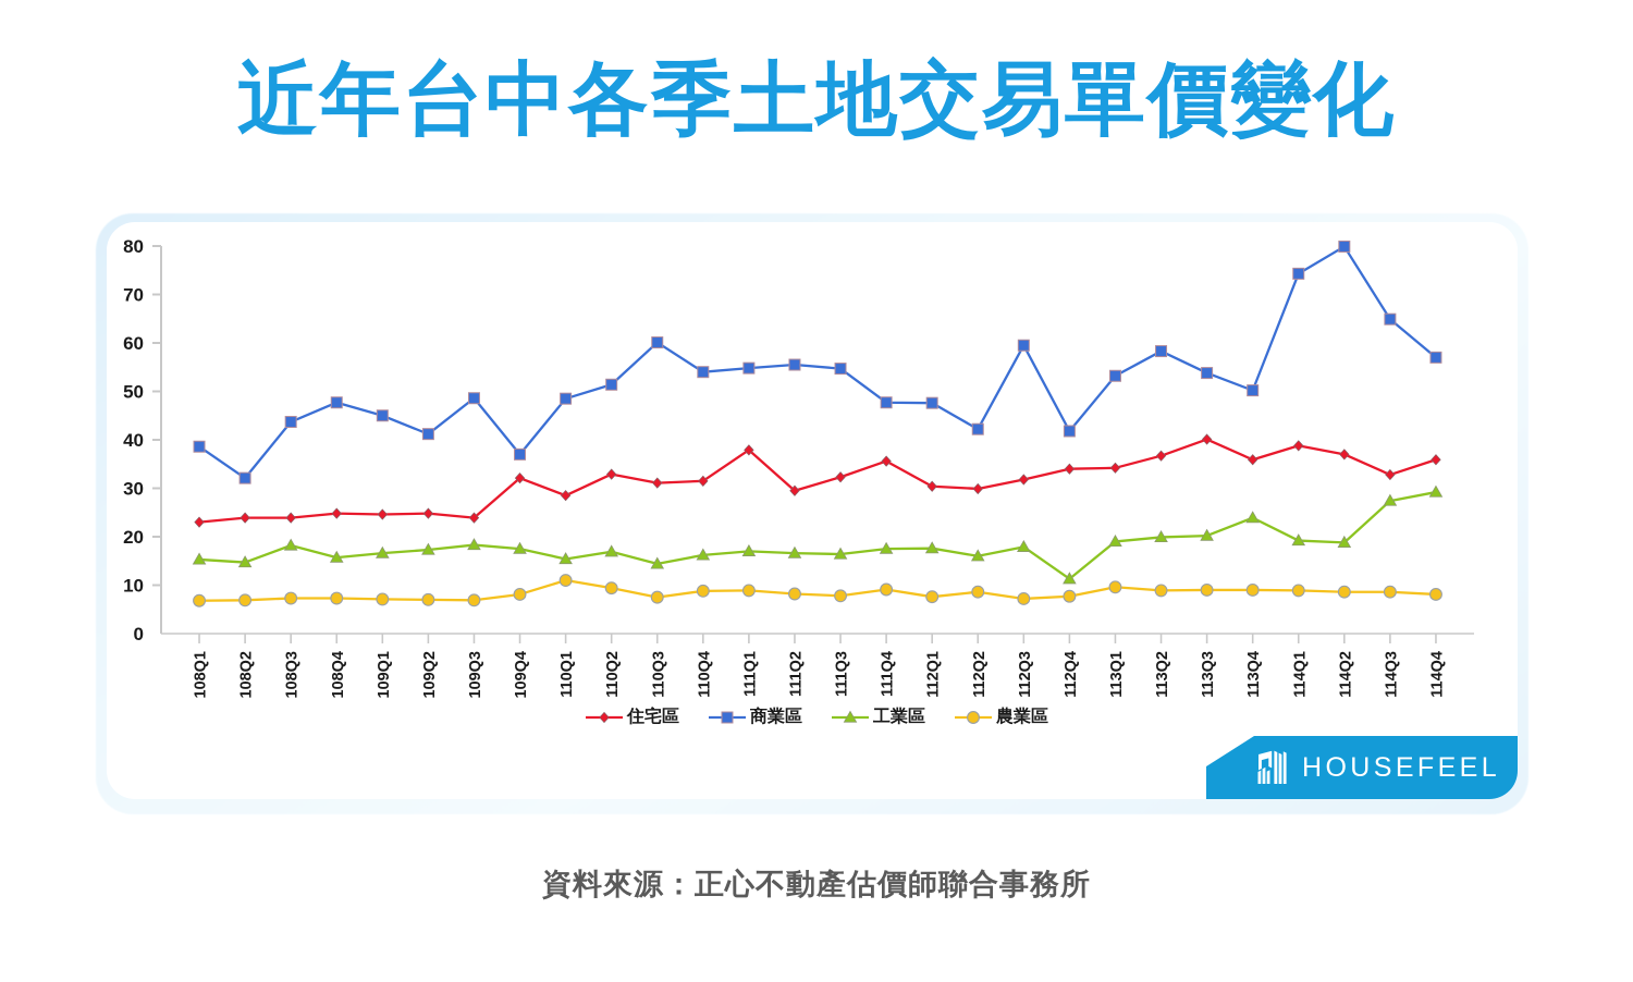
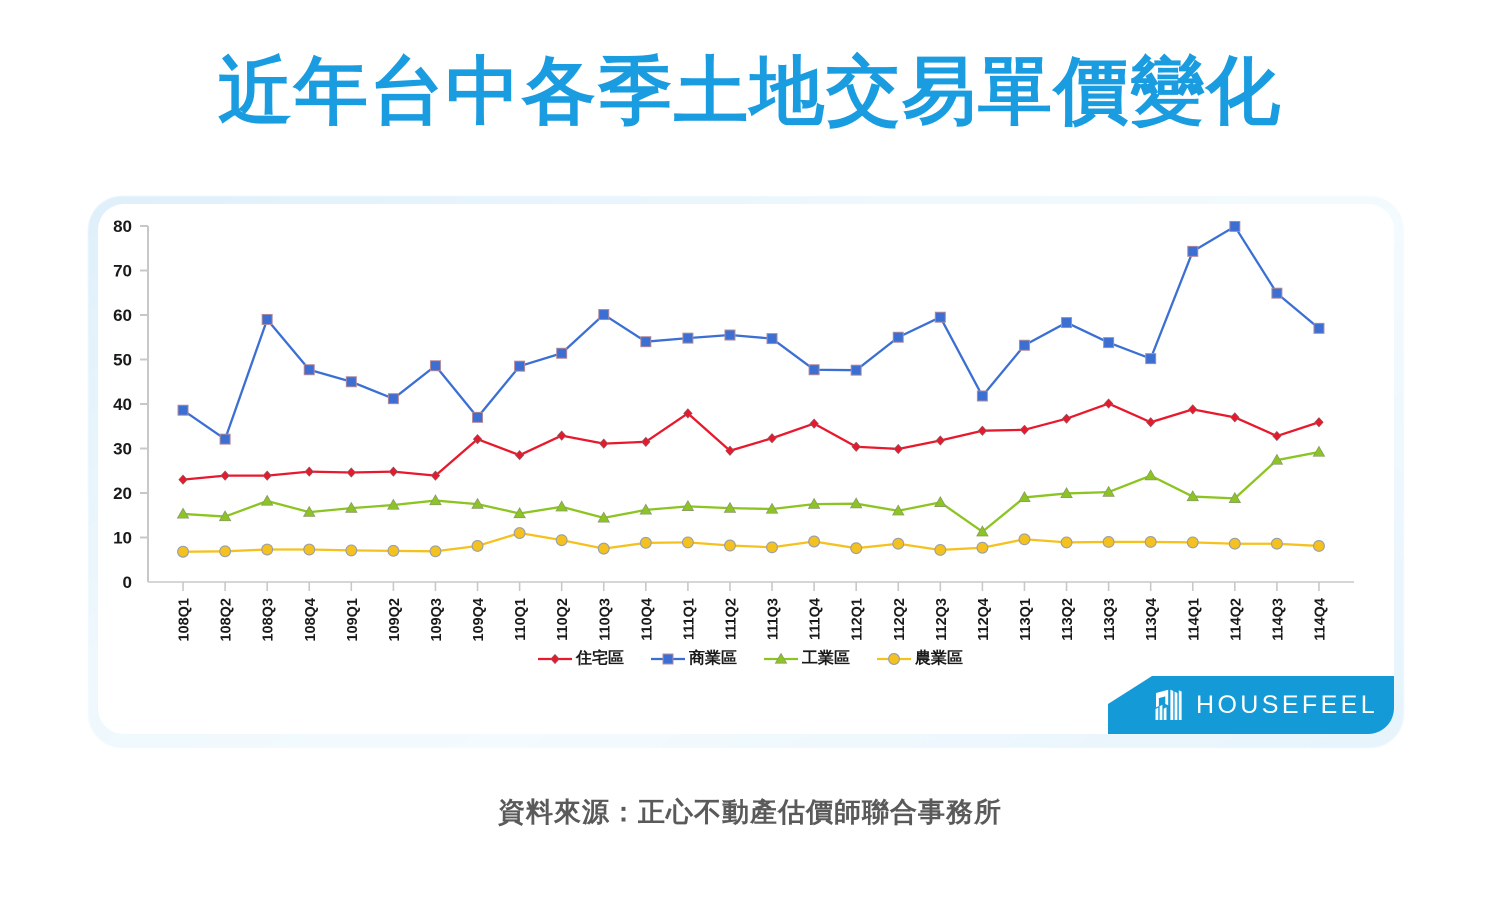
商業區/108Q3: 44 -> 59
商業區/112Q2: 42 -> 55
